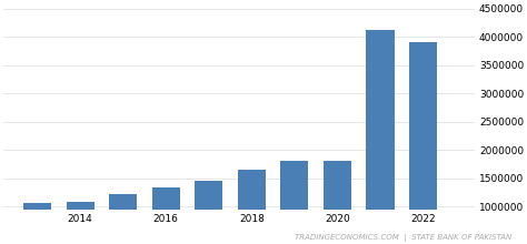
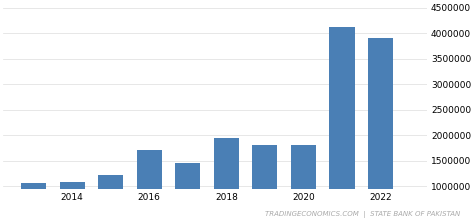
2016: 1330000 -> 1700000
2018: 1650000 -> 1940000
